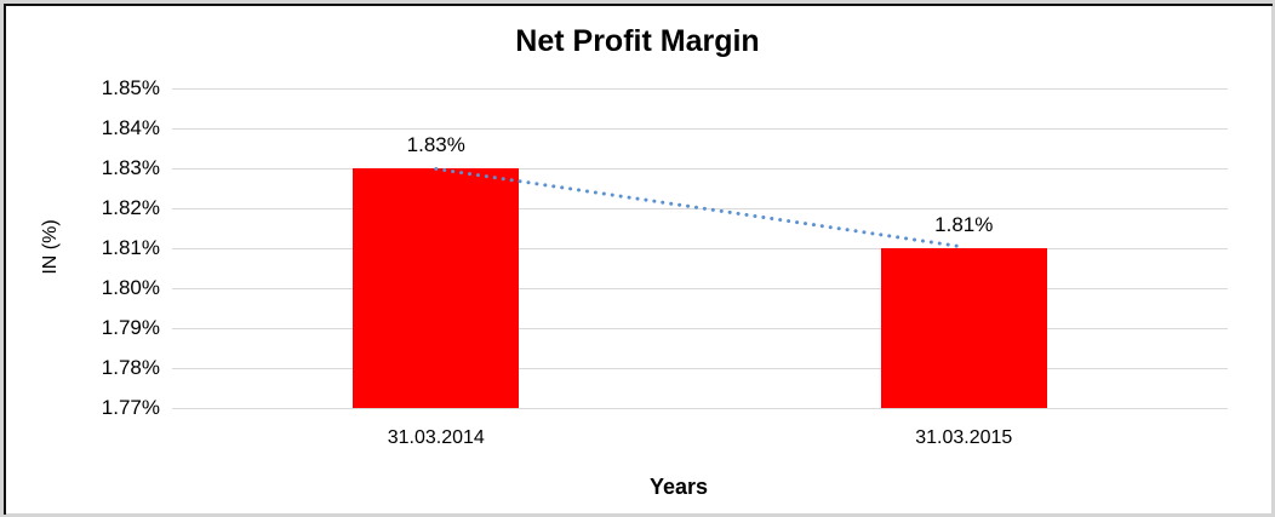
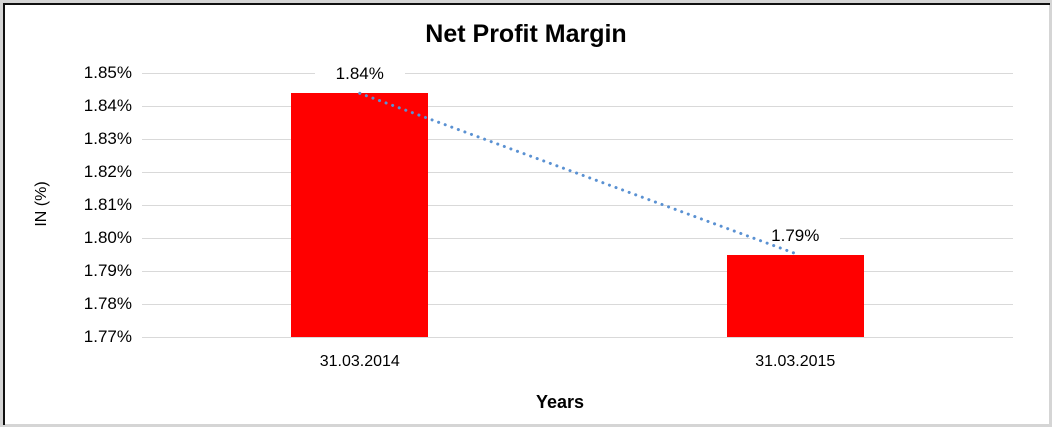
31.03.2014: 1.83% -> 1.84%
31.03.2015: 1.81% -> 1.79%
